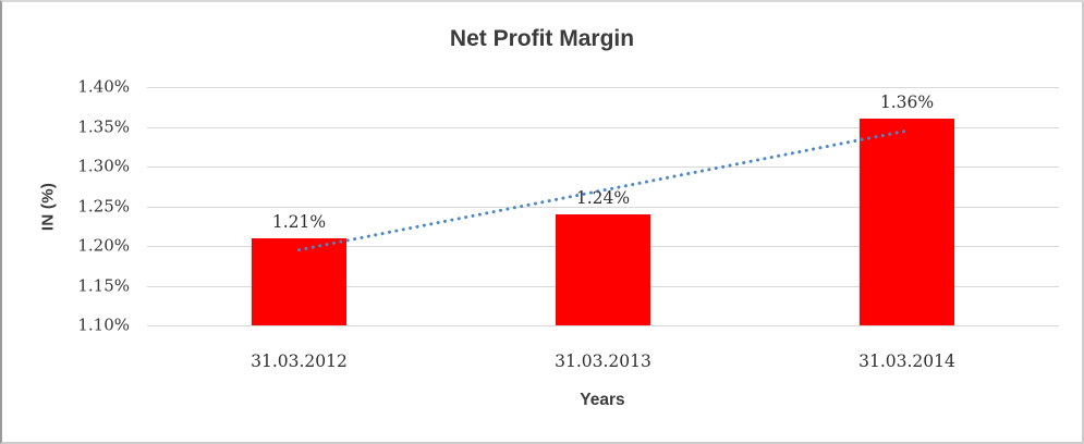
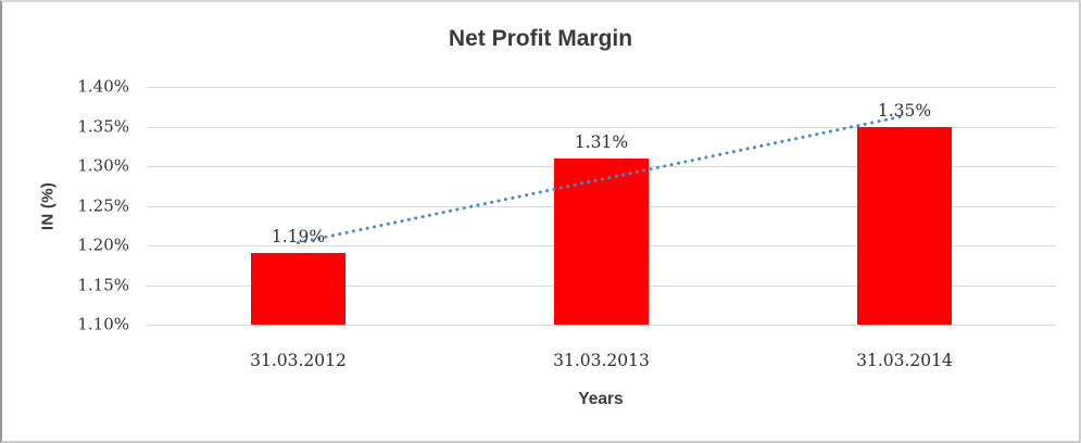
31.03.2012: 1.21% -> 1.19%
31.03.2013: 1.24% -> 1.31%
31.03.2014: 1.36% -> 1.35%
